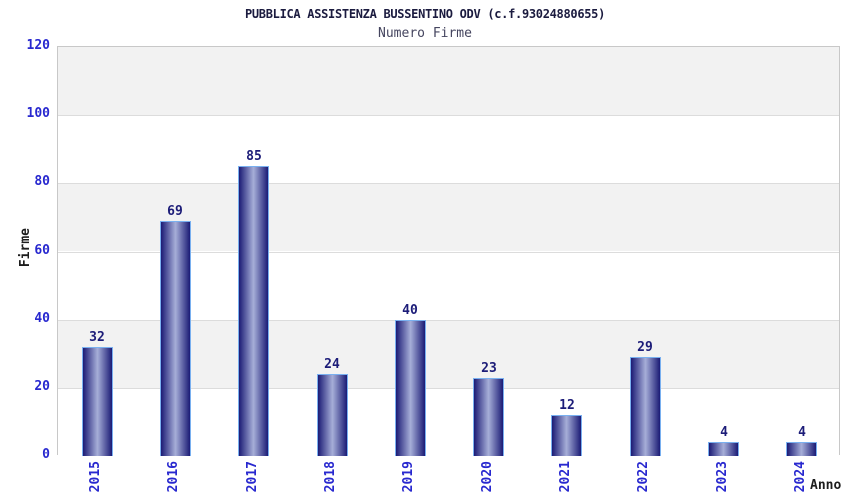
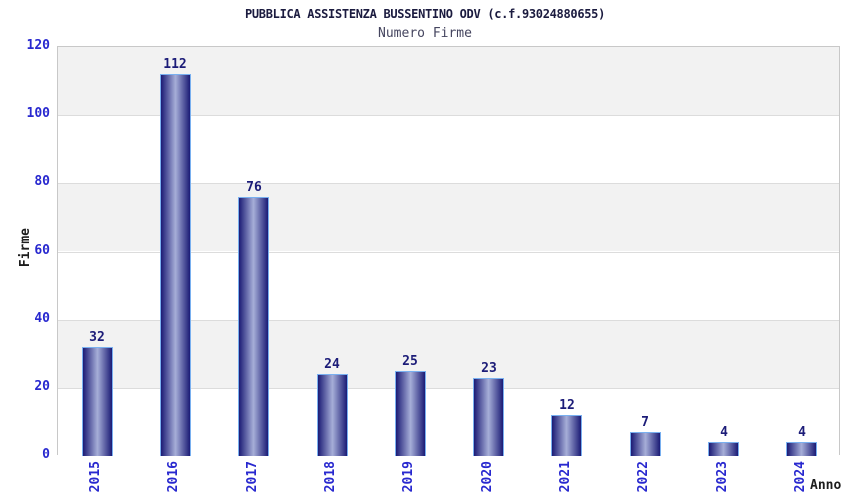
2016: 69 -> 112
2017: 85 -> 76
2019: 40 -> 25
2022: 29 -> 7
